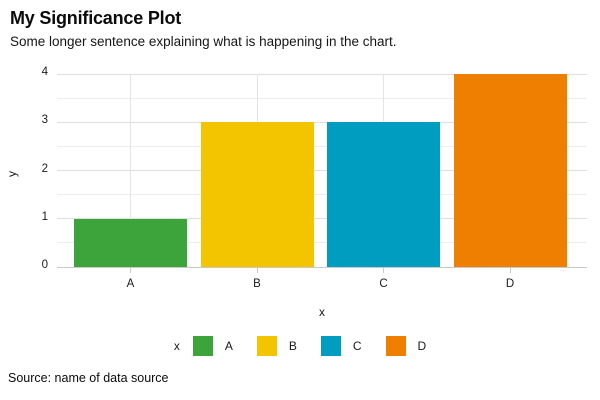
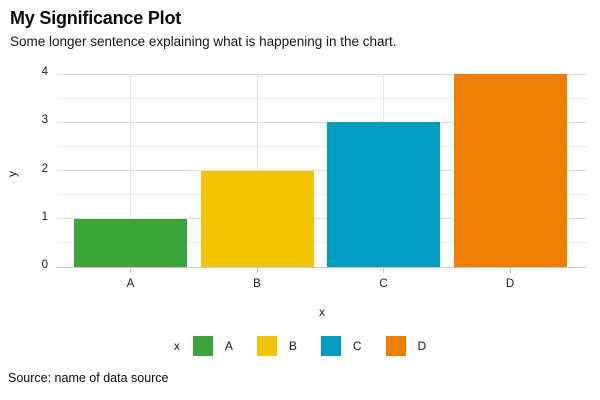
B: 3 -> 2
